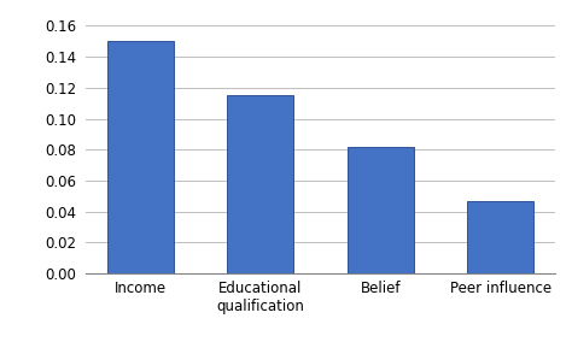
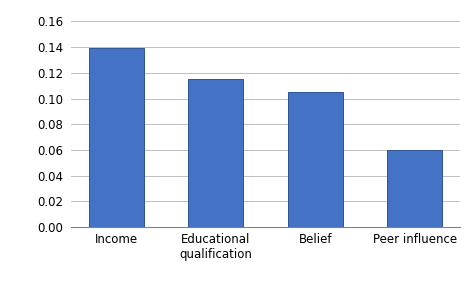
Income: 0.150 -> 0.139
Belief: 0.082 -> 0.105
Peer influence: 0.047 -> 0.060
